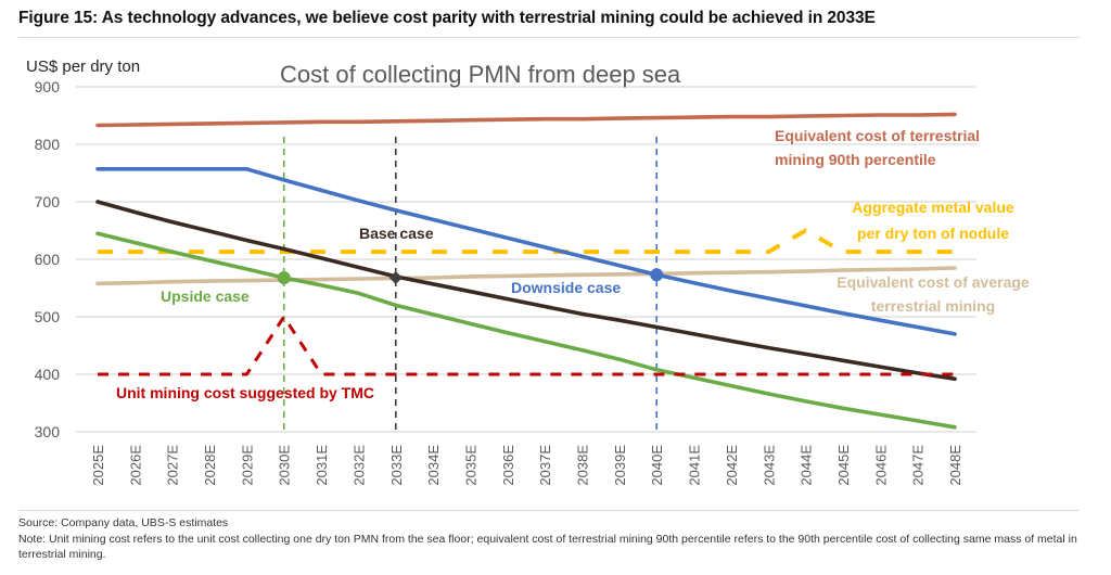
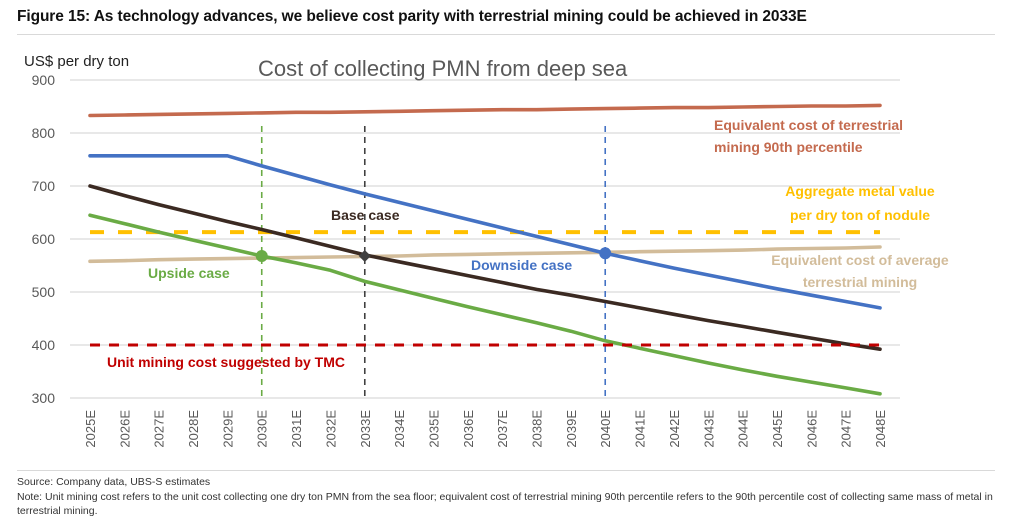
Unit mining cost suggested by TMC/2030E: 500 -> 400
Aggregate metal value per dry ton of nodule/2044E: 650 -> 610
